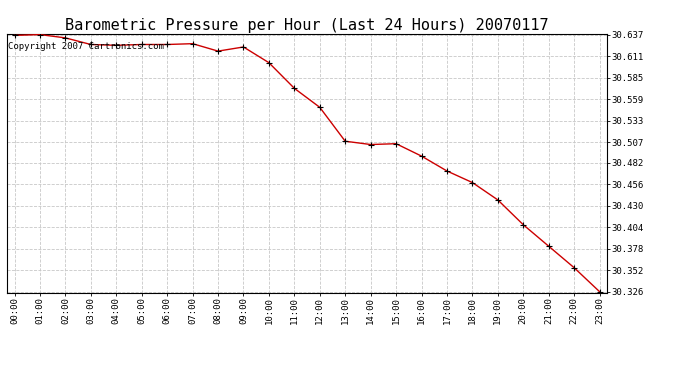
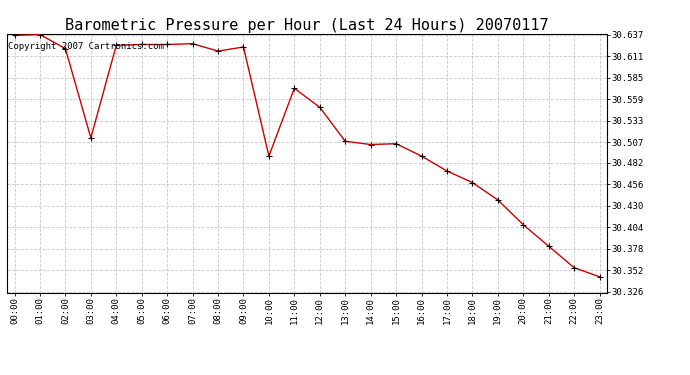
02:00: 30.633 -> 30.620
03:00: 30.625 -> 30.512
10:00: 30.603 -> 30.490
23:00: 30.326 -> 30.344
